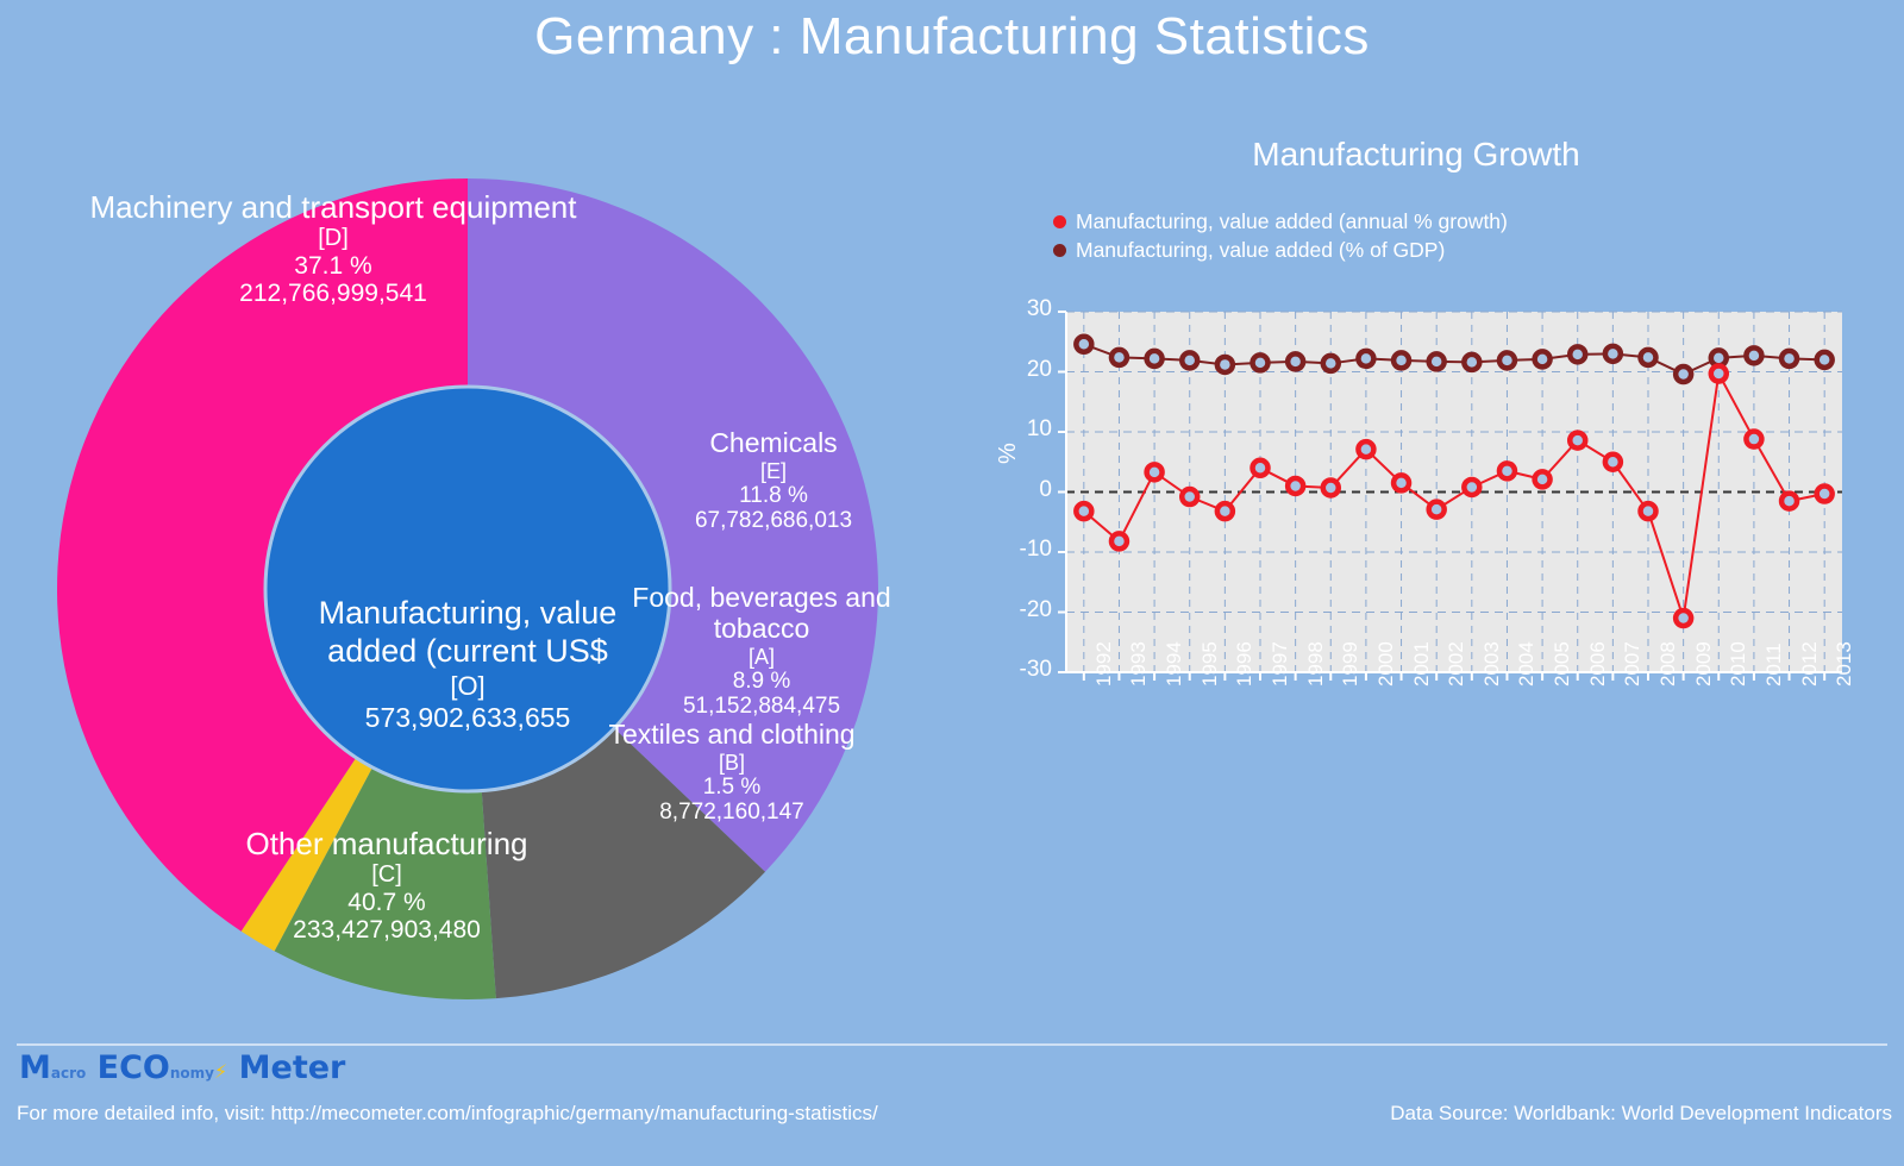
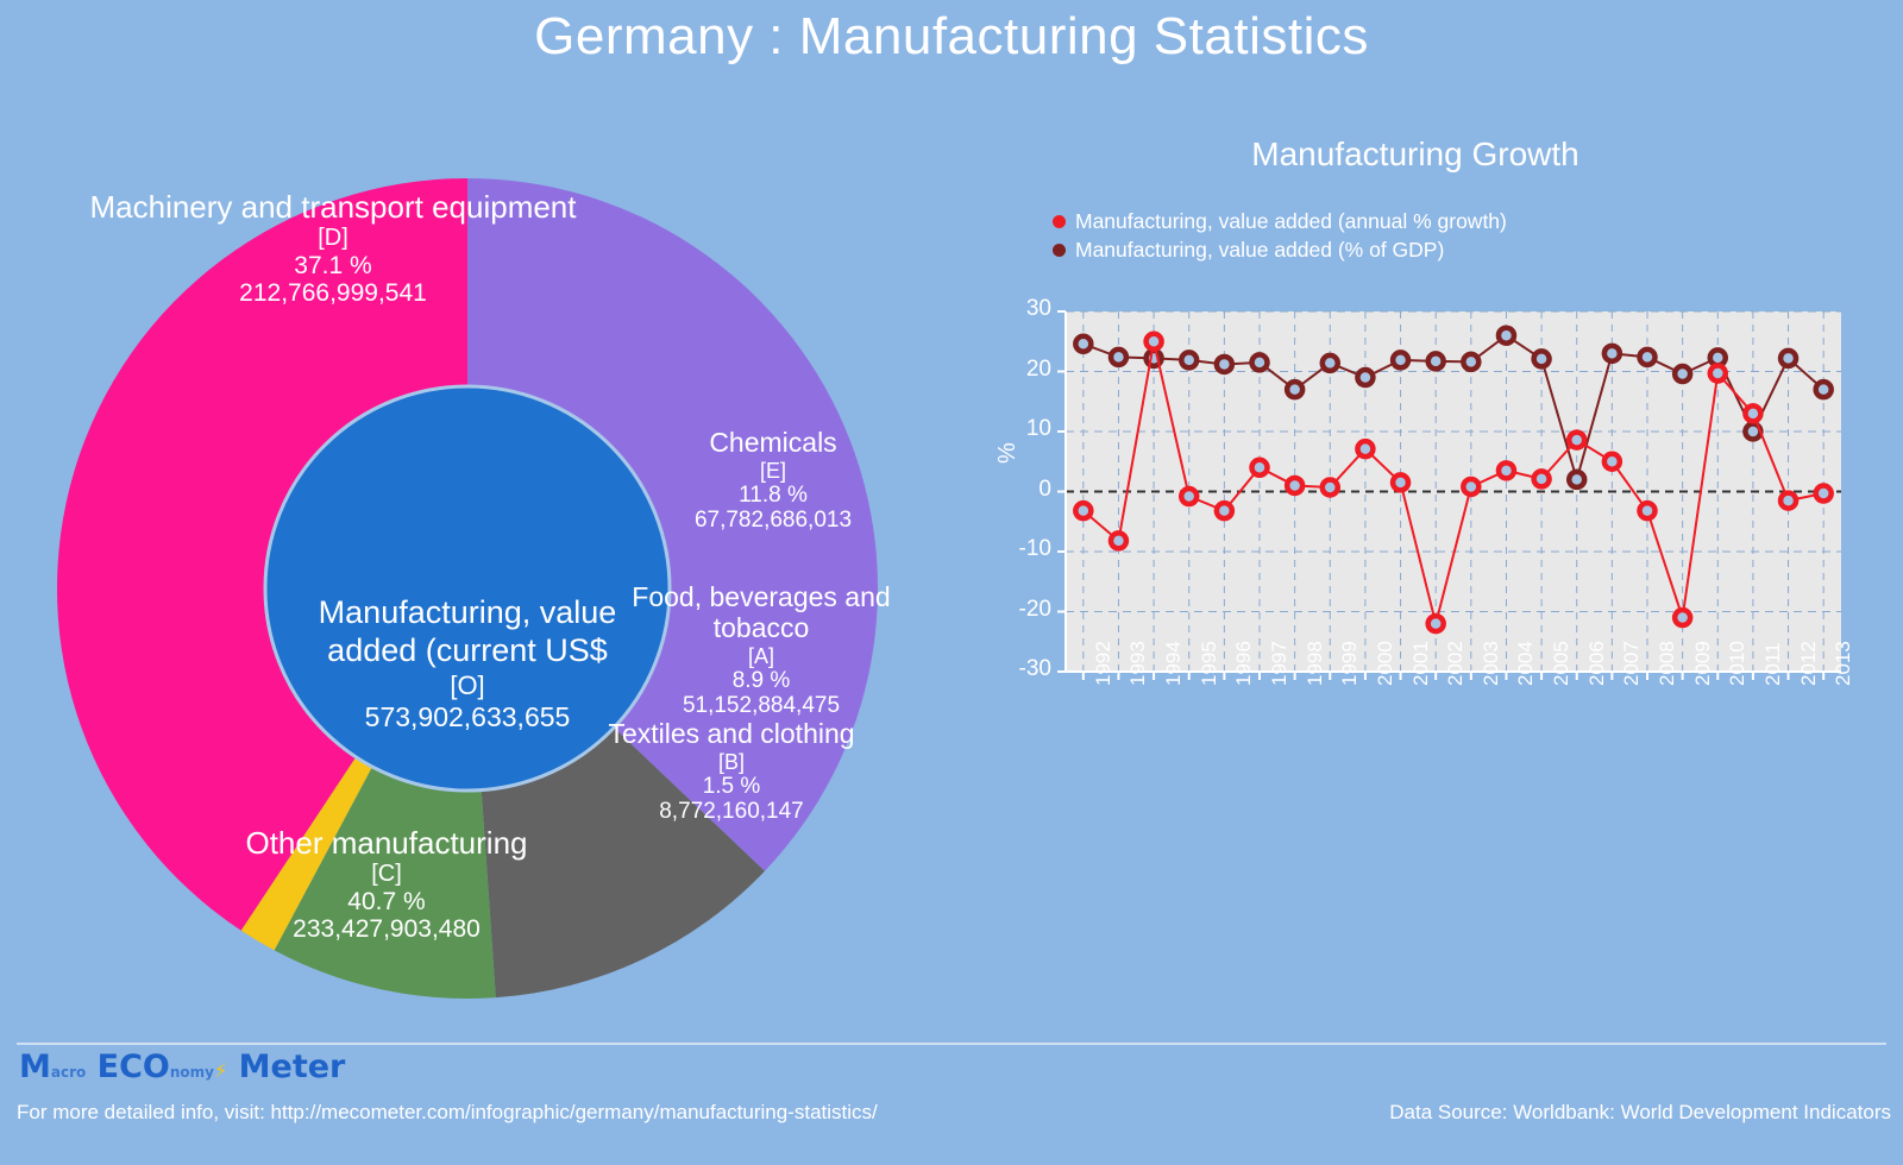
Manufacturing, value added (annual % growth)/1994: 3 -> 25
Manufacturing, value added (% of GDP)/1998: 22 -> 17
Manufacturing, value added (% of GDP)/2000: 22 -> 19
Manufacturing, value added (annual % growth)/2002: -3 -> -22
Manufacturing, value added (% of GDP)/2004: 22 -> 26
Manufacturing, value added (% of GDP)/2006: 23 -> 2
Manufacturing, value added (annual % growth)/2011: 9 -> 13
Manufacturing, value added (% of GDP)/2011: 23 -> 10
Manufacturing, value added (% of GDP)/2013: 22 -> 17
